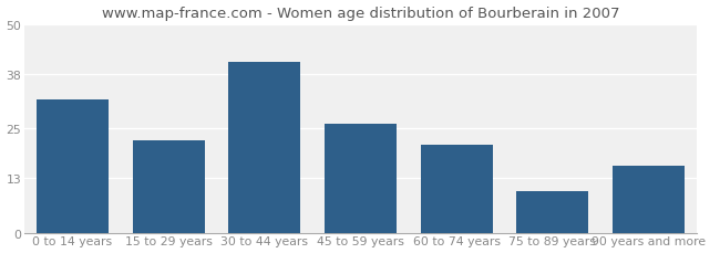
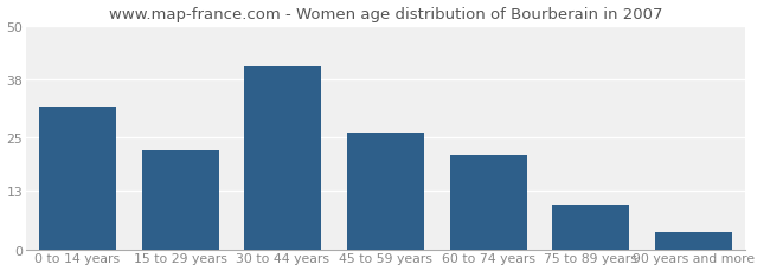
90 years and more: 16 -> 4
